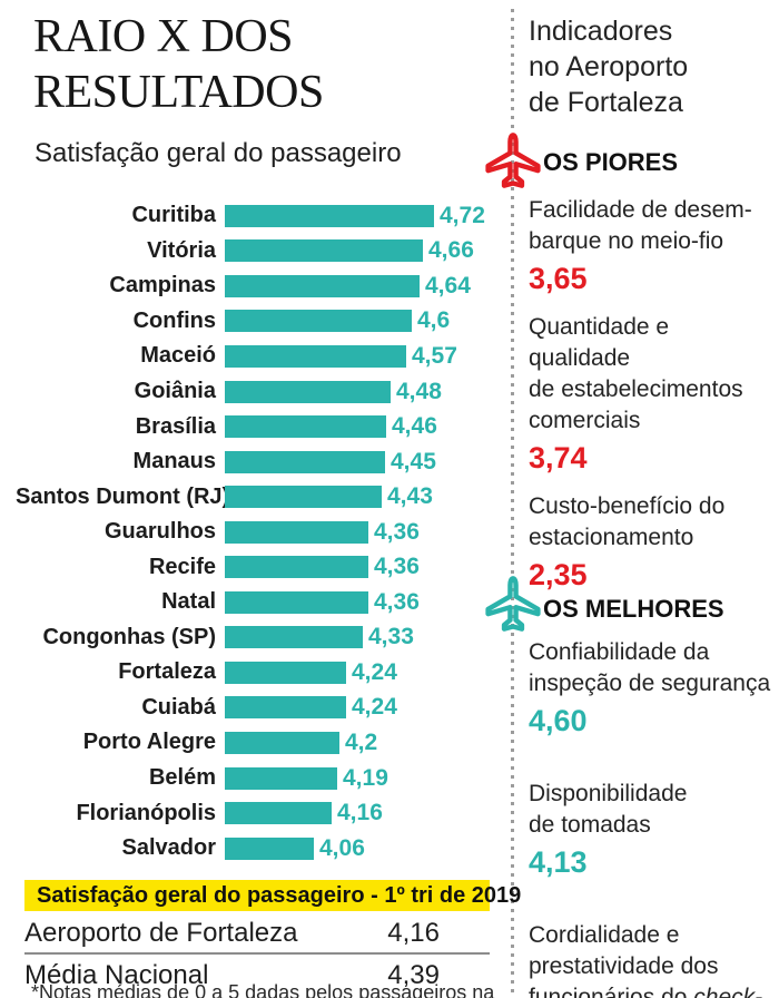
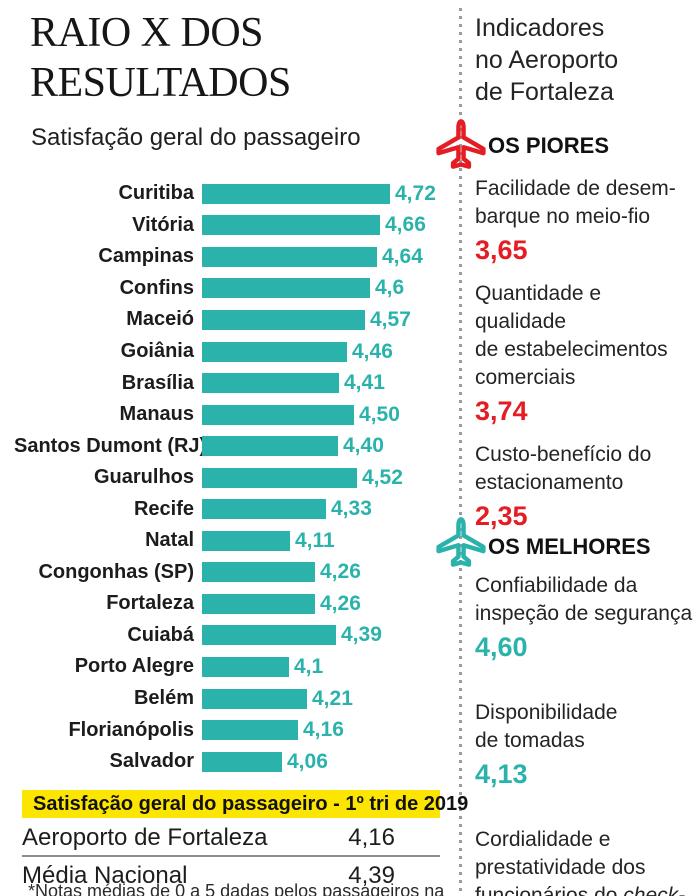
Goiânia: 4,48 -> 4,46
Brasília: 4,46 -> 4,41
Manaus: 4,45 -> 4,50
Santos Dumont (RJ): 4,43 -> 4,40
Guarulhos: 4,36 -> 4,52
Recife: 4,36 -> 4,33
Natal: 4,36 -> 4,11
Congonhas (SP): 4,33 -> 4,26
Fortaleza: 4,24 -> 4,26
Cuiabá: 4,24 -> 4,39
Porto Alegre: 4,2 -> 4,1
Belém: 4,19 -> 4,21
